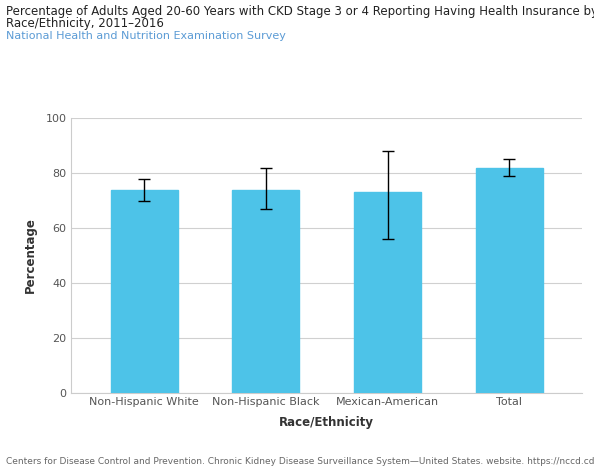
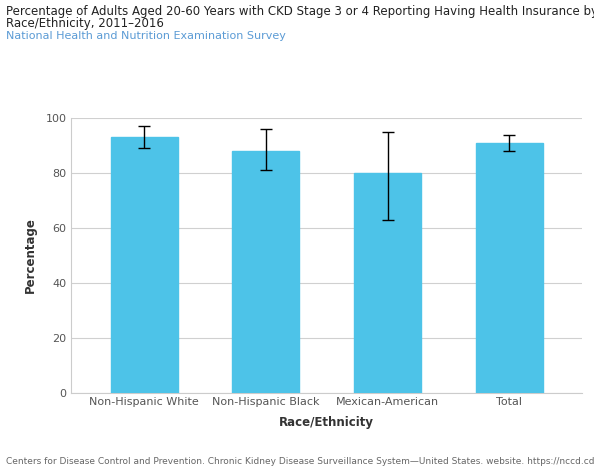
Non-Hispanic White: 74 -> 93
Non-Hispanic Black: 74 -> 88
Mexican-American: 73 -> 80
Total: 82 -> 91
